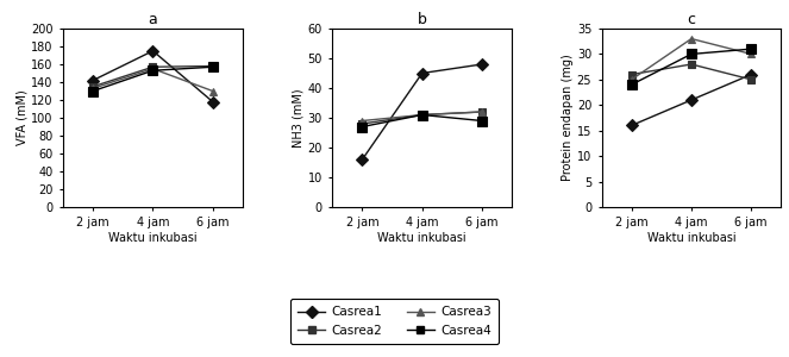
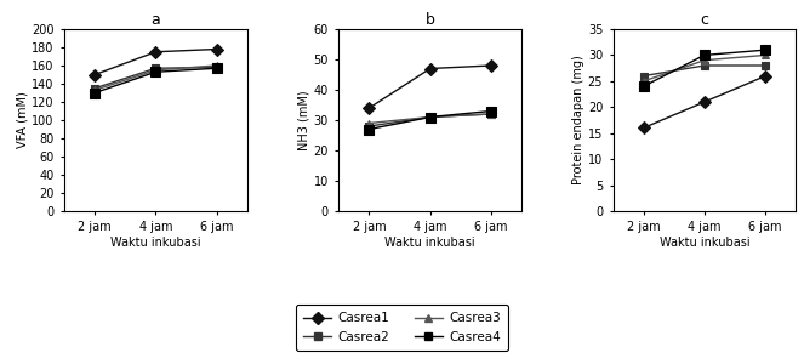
a/Casrea1/2 jam: 142 -> 150
a/Casrea1/6 jam: 118 -> 178
a/Casrea3/6 jam: 130 -> 160
b/Casrea1/2 jam: 16 -> 34
b/Casrea1/4 jam: 45 -> 47
b/Casrea4/6 jam: 29 -> 33
c/Casrea3/4 jam: 33 -> 29
c/Casrea2/6 jam: 25 -> 28
